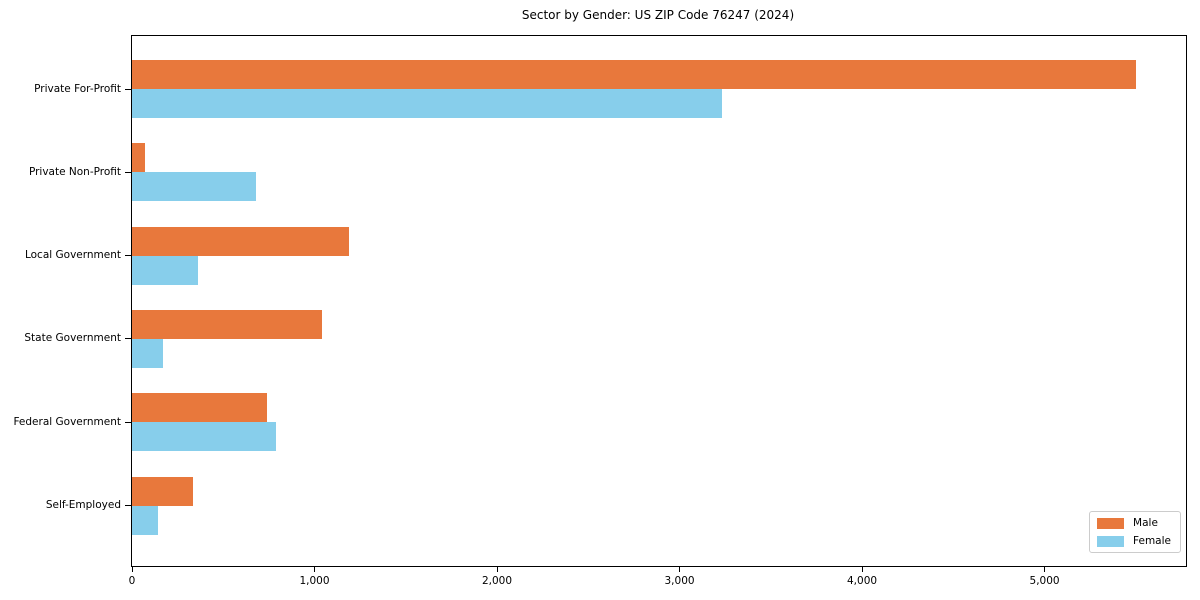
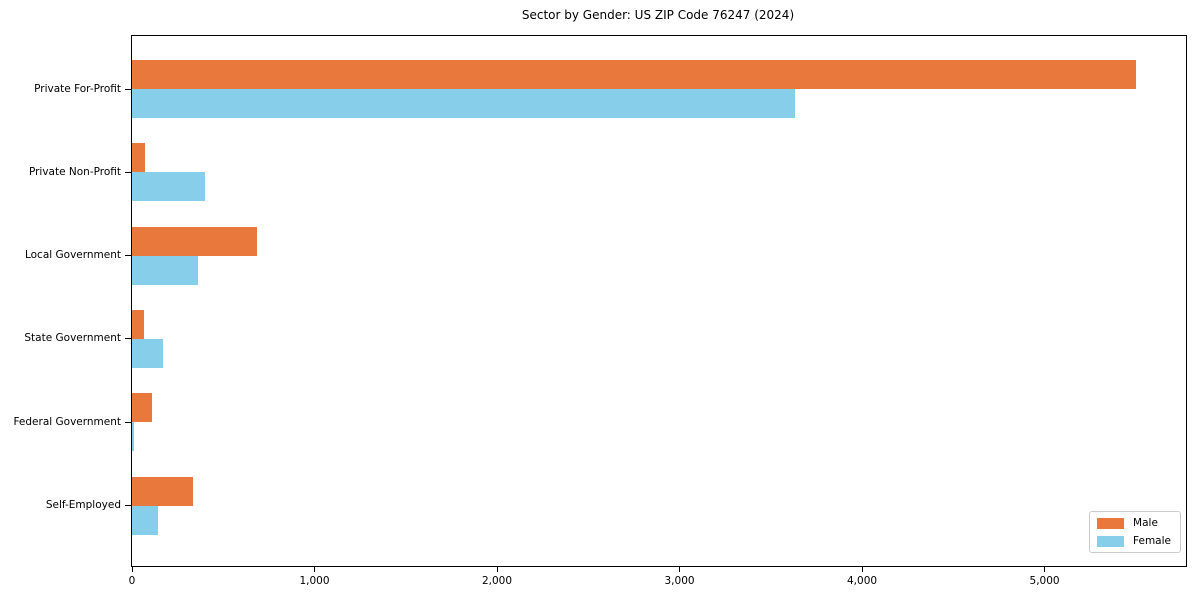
Female/Private For-Profit: 3230 -> 3630
Female/Private Non-Profit: 680 -> 400
Male/Local Government: 1190 -> 680
Male/State Government: 1040 -> 60
Male/Federal Government: 740 -> 110
Female/Federal Government: 790 -> 10
